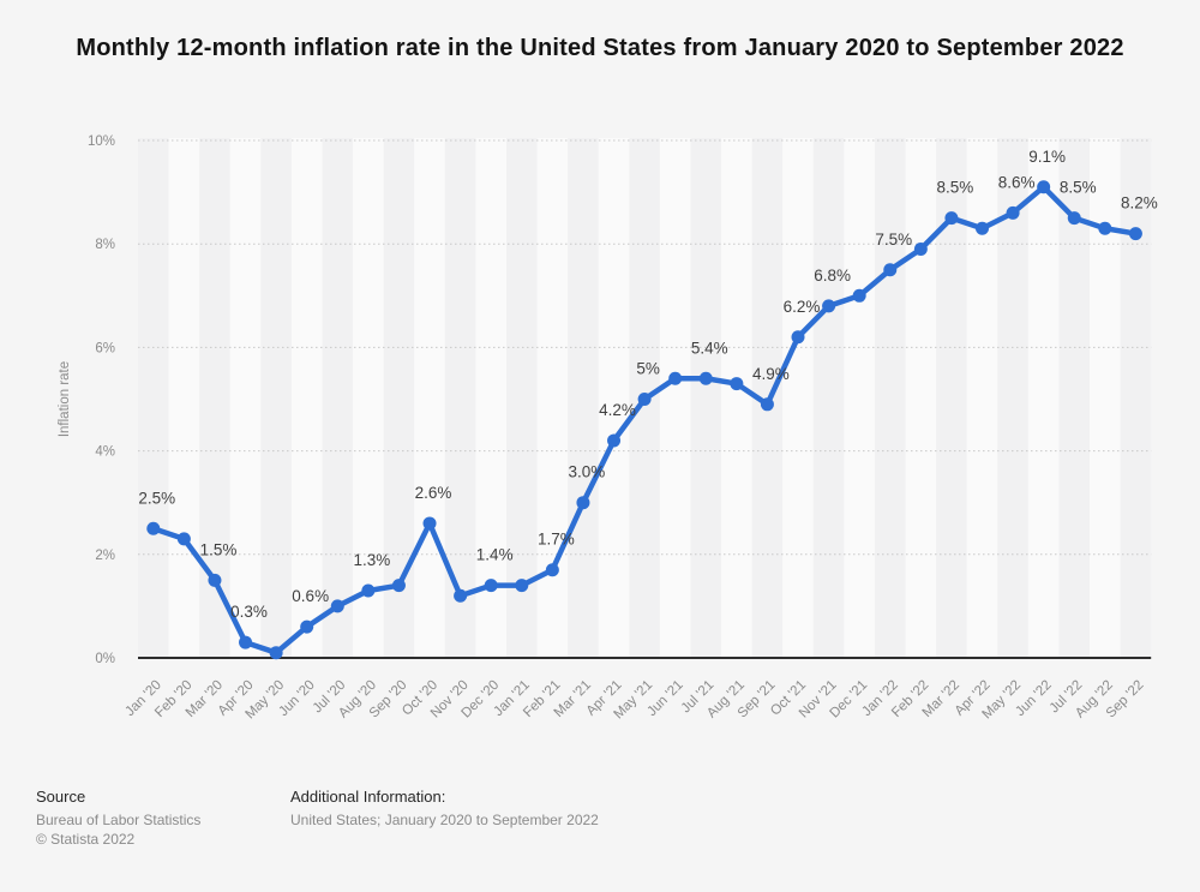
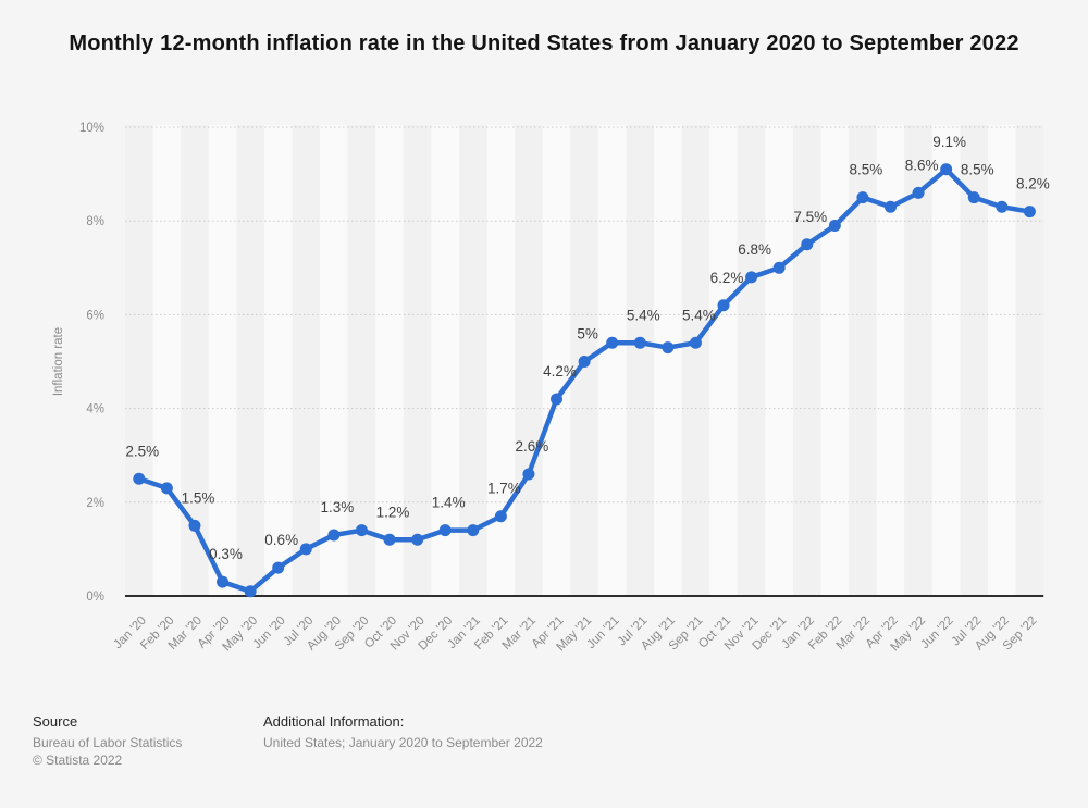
Oct '20: 2.6% -> 1.2%
Mar '21: 3.0% -> 2.6%
Sep '21: 4.9% -> 5.4%
